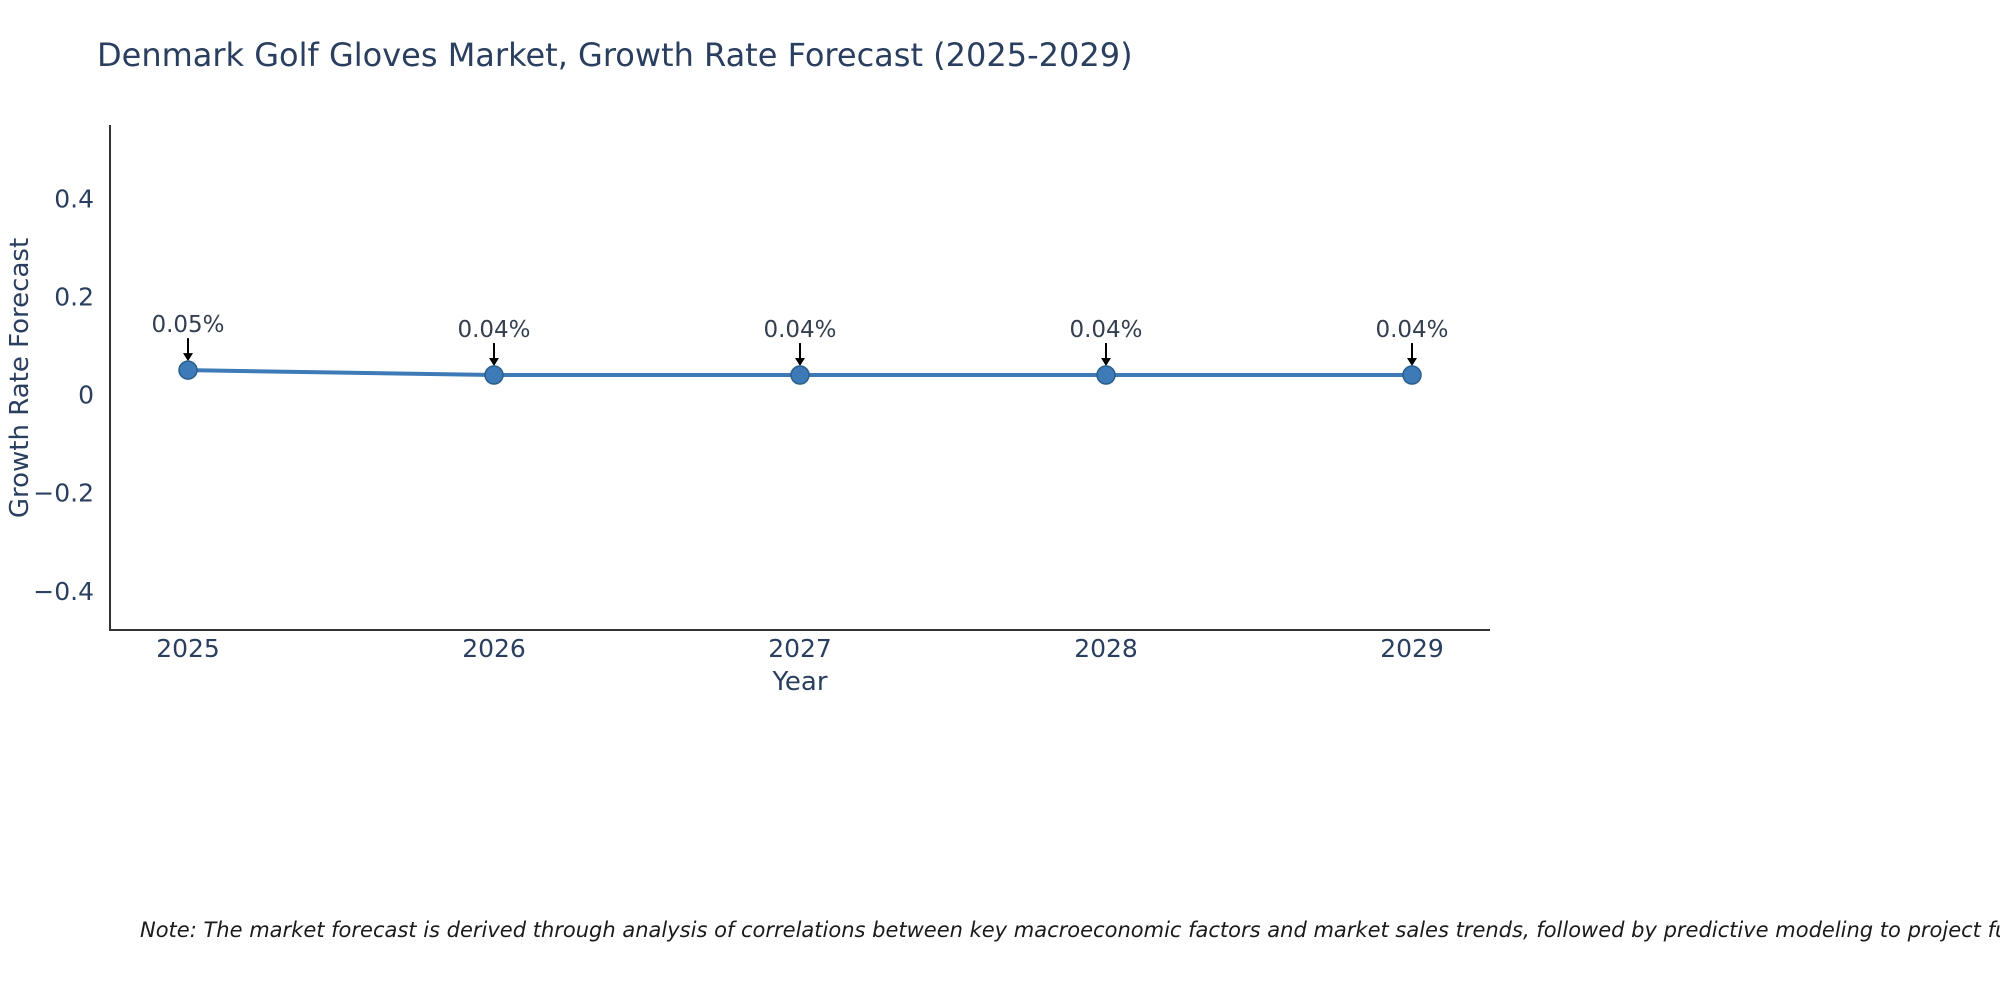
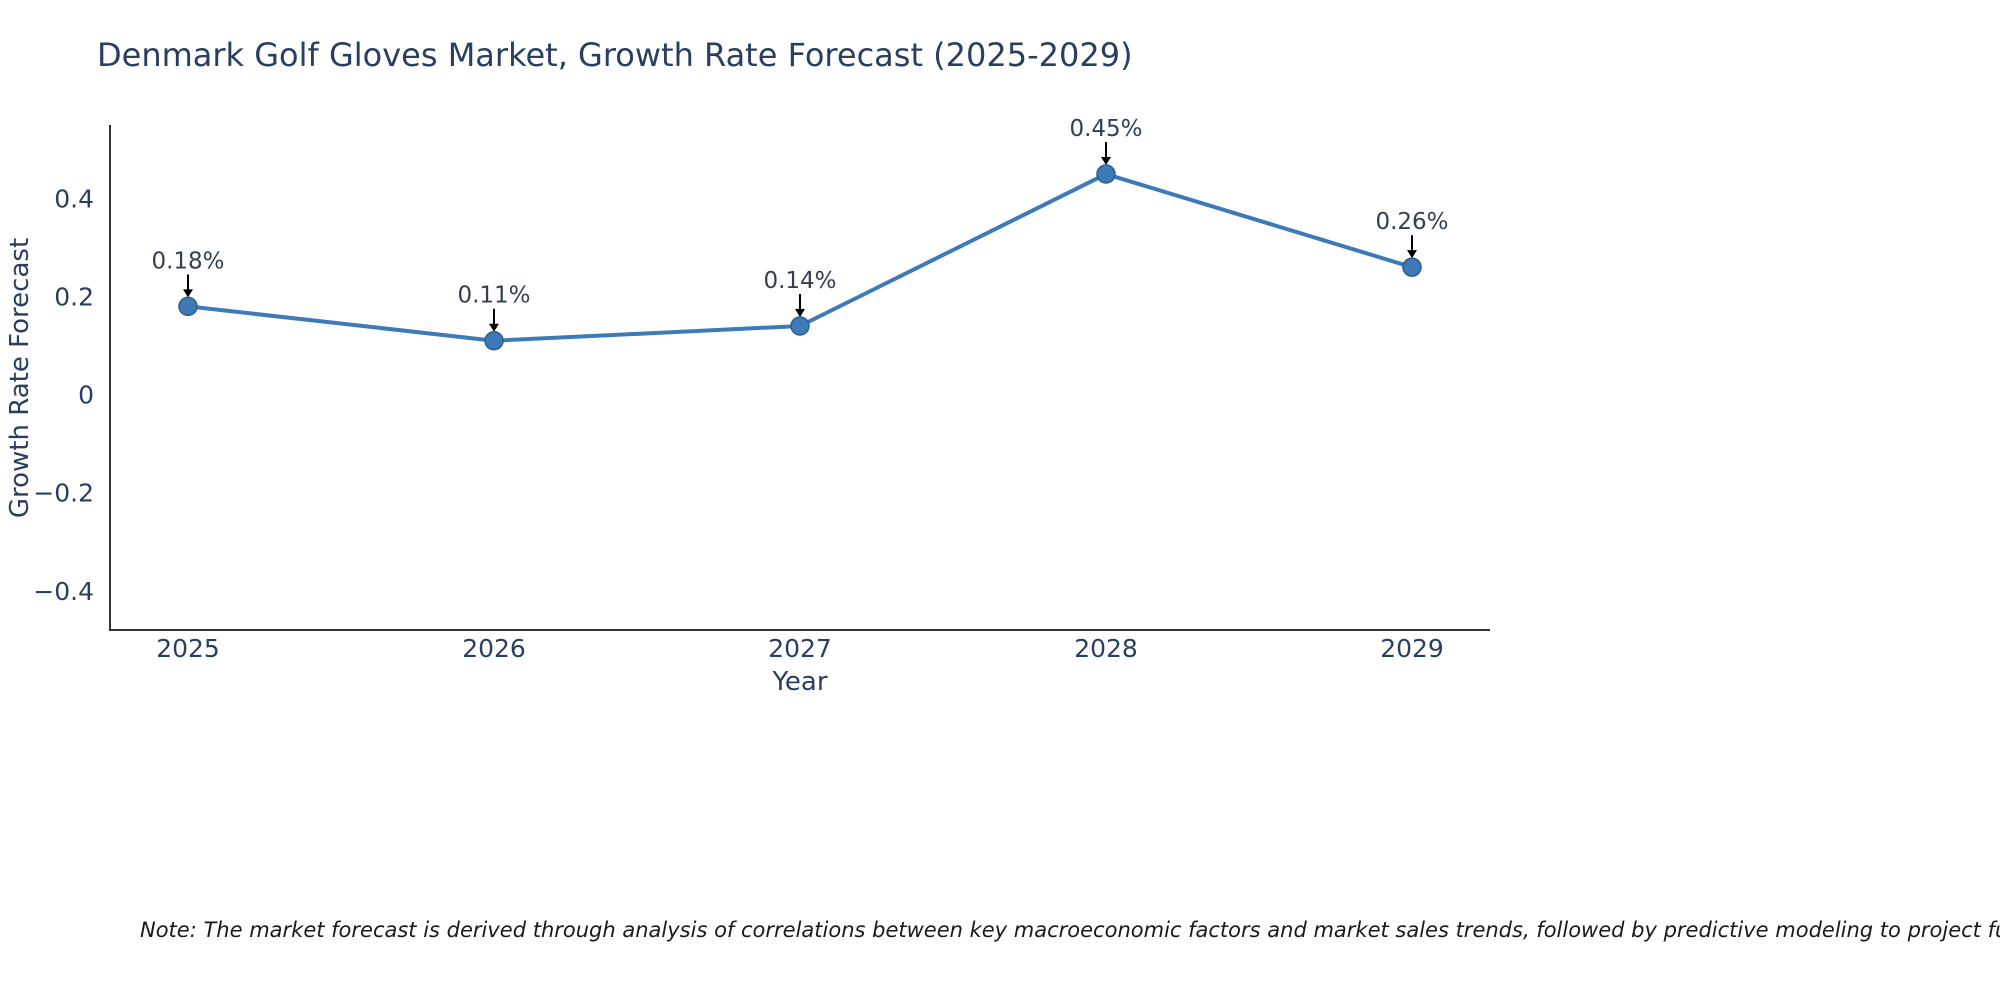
2025: 0.05% -> 0.18%
2026: 0.04% -> 0.11%
2027: 0.04% -> 0.14%
2028: 0.04% -> 0.45%
2029: 0.04% -> 0.26%
